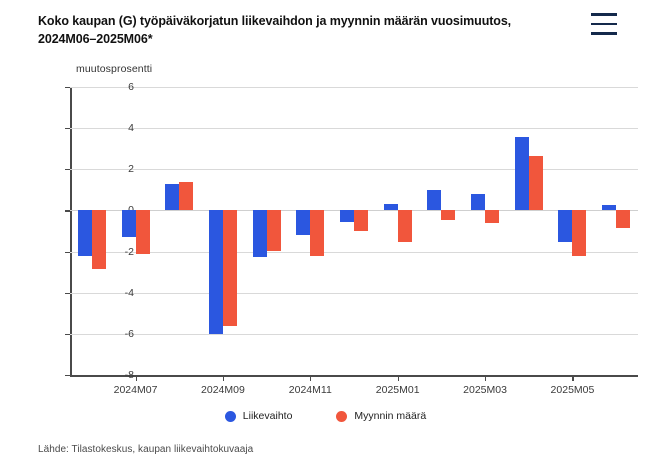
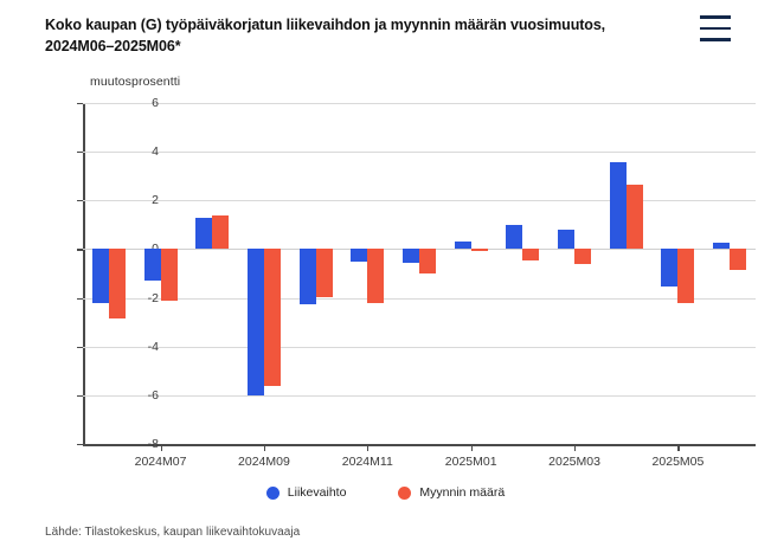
Liikevaihto/2024M11: -1.2 -> -0.5
Myynnin määrä/2025M01: -1.6 -> -0.1
